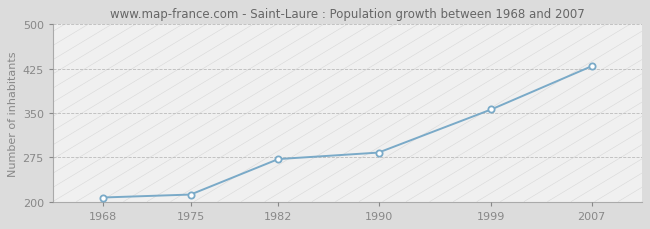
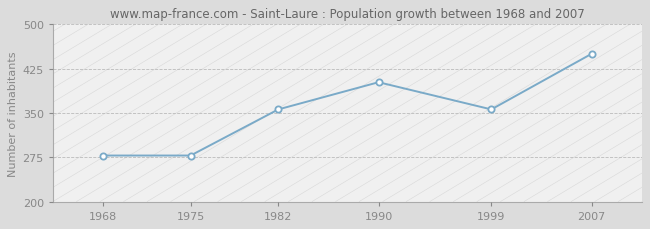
1968: 207 -> 278
1975: 212 -> 278
1982: 272 -> 356
1990: 283 -> 402
2007: 429 -> 450
